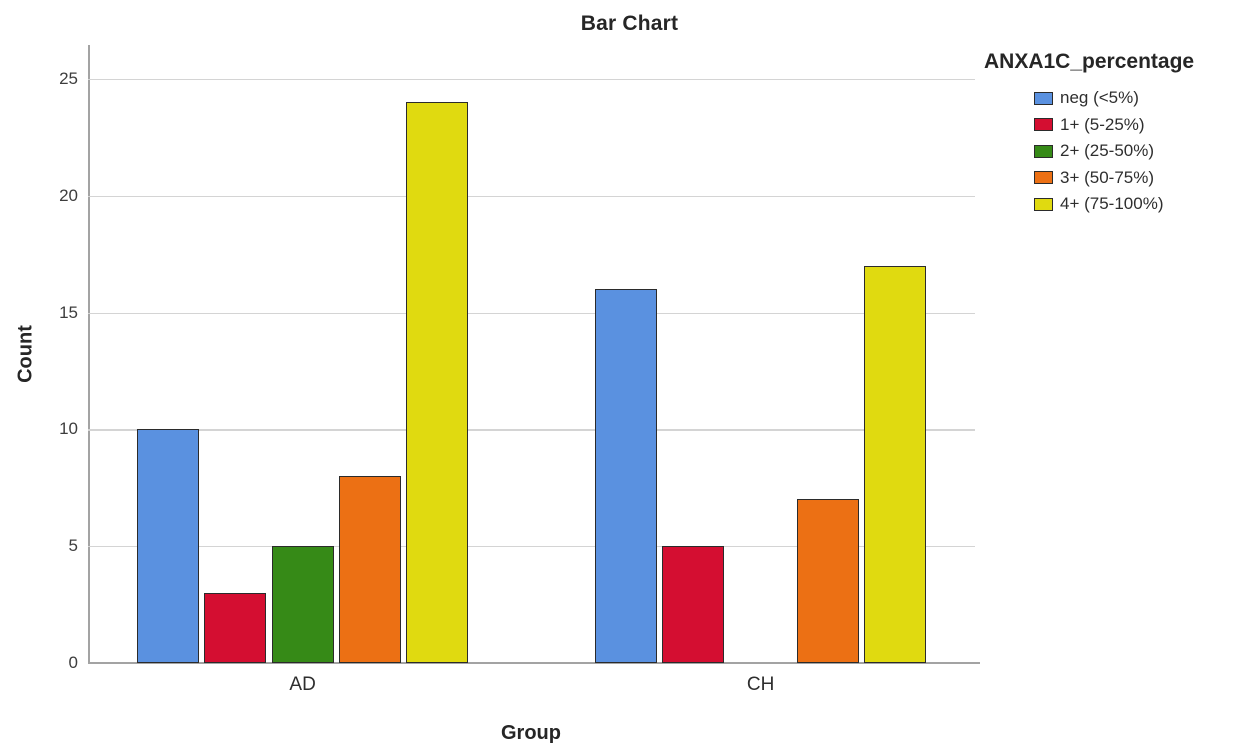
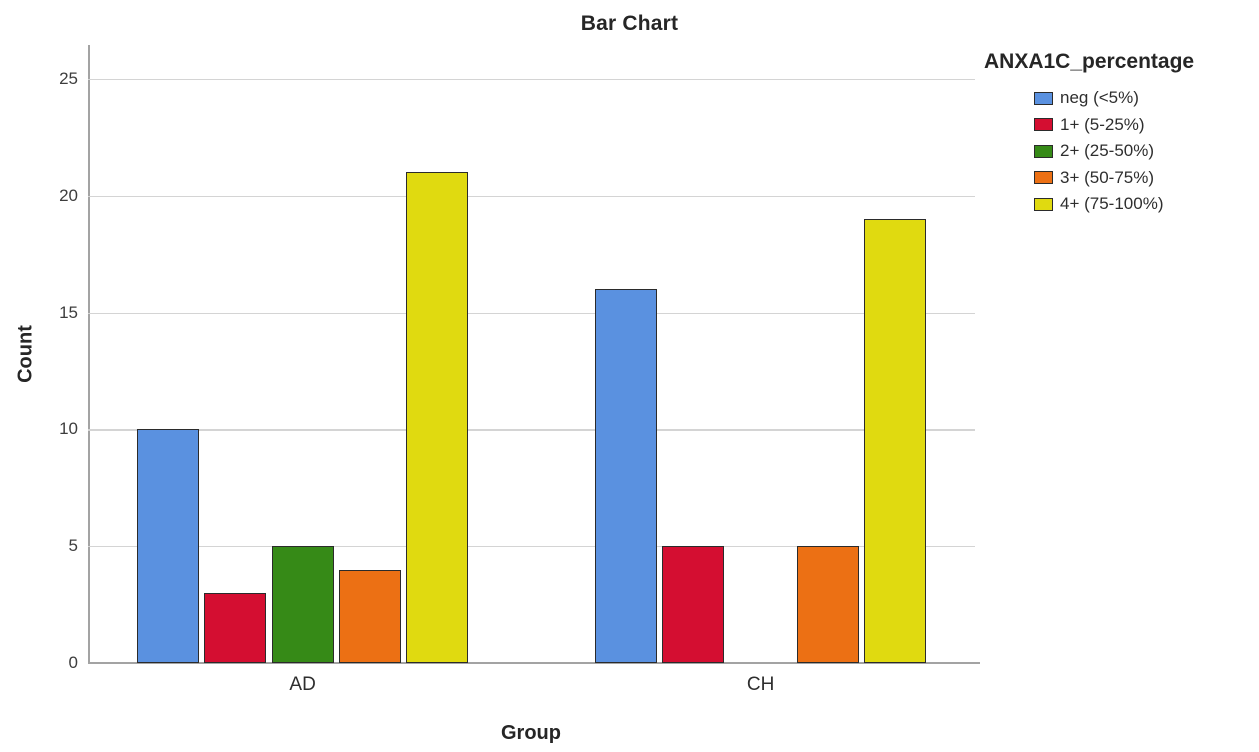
3+ (50-75%)/AD: 8 -> 4
4+ (75-100%)/AD: 24 -> 21
3+ (50-75%)/CH: 7 -> 5
4+ (75-100%)/CH: 17 -> 19
